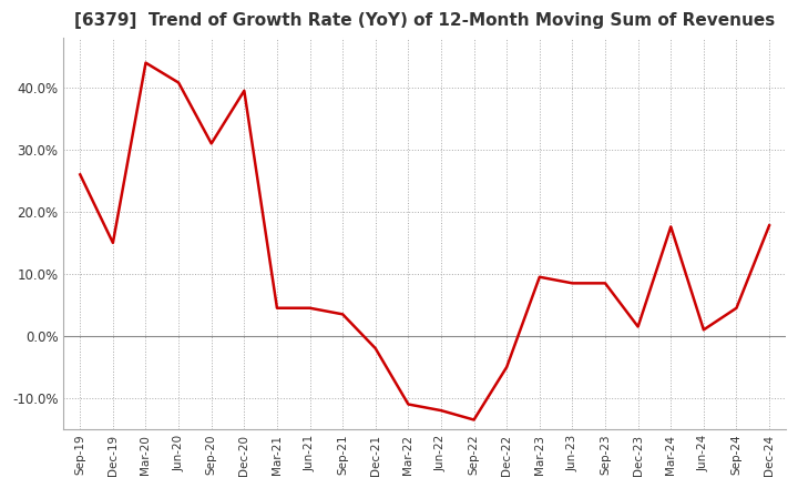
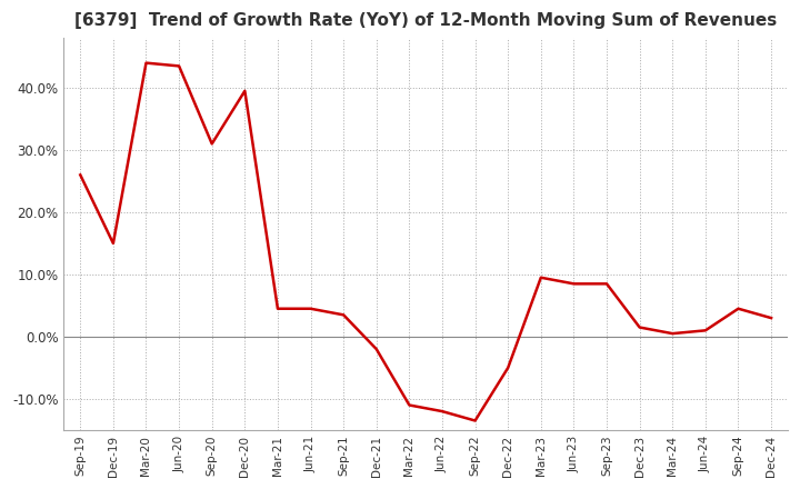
Jun-20: 40.8% -> 43.5%
Mar-24: 17.6% -> 0.5%
Dec-24: 17.8% -> 3.0%
